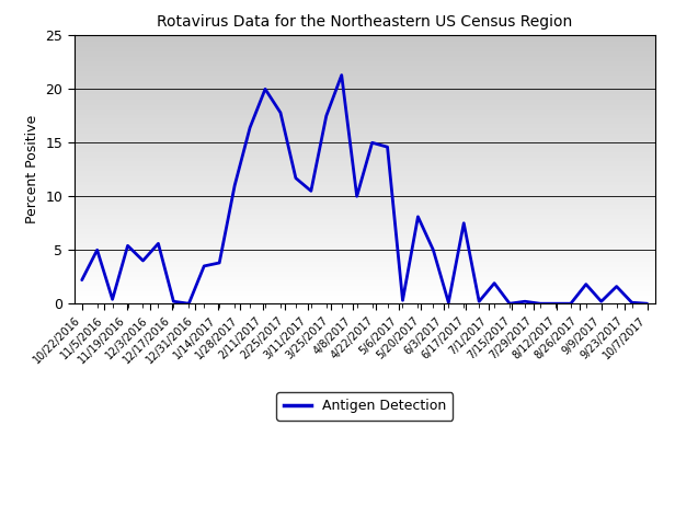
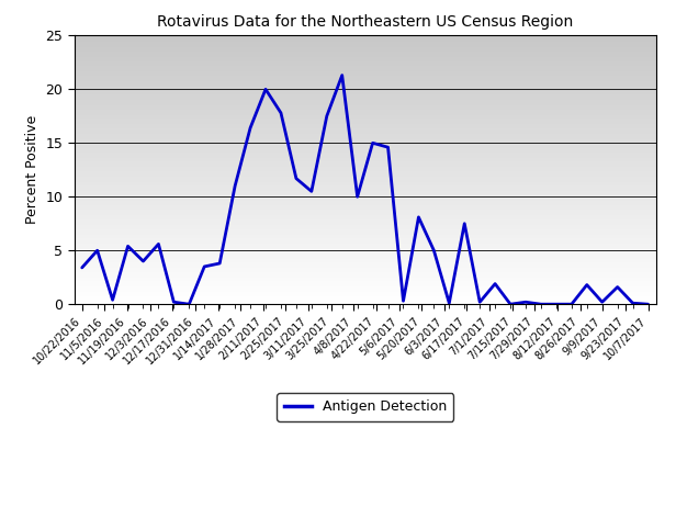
10/22/2016: 2.2 -> 3.4
